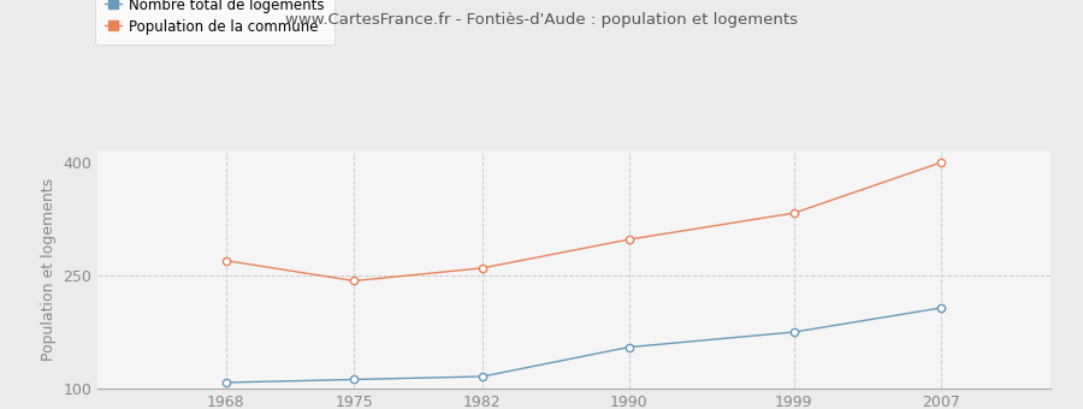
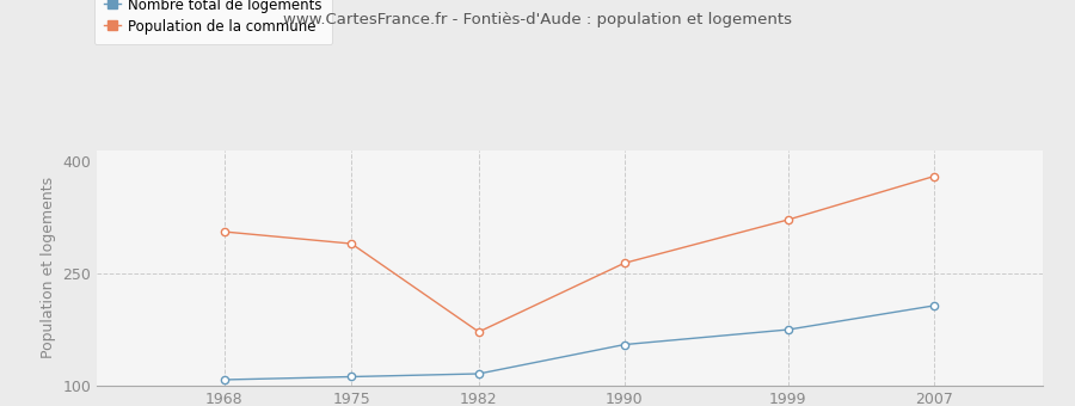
Population de la commune/1968: 270 -> 306
Population de la commune/1975: 243 -> 290
Population de la commune/1982: 260 -> 172
Population de la commune/1990: 298 -> 264
Population de la commune/1999: 333 -> 322
Population de la commune/2007: 400 -> 380
